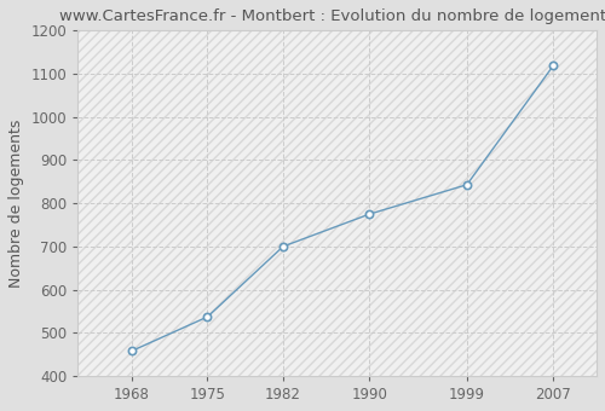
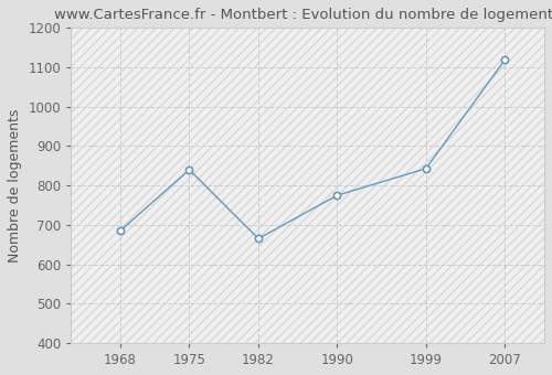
1968: 458 -> 685
1975: 537 -> 840
1982: 700 -> 665
